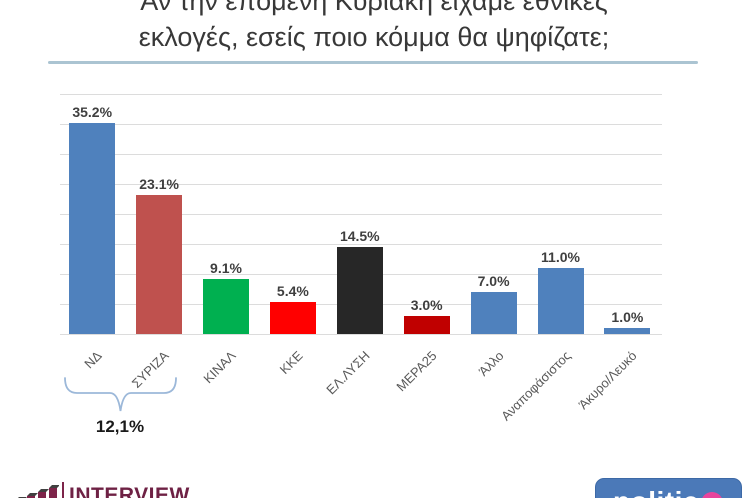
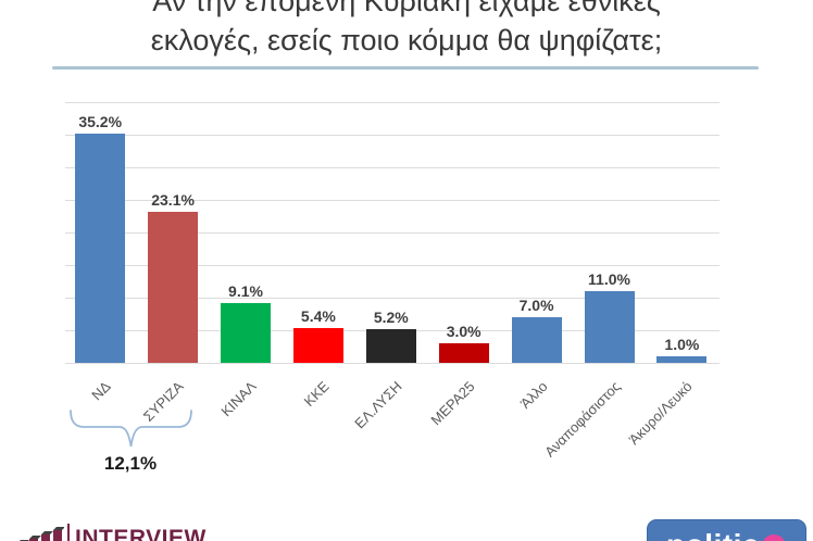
ΕΛ.ΛΥΣΗ: 14.5% -> 5.2%
